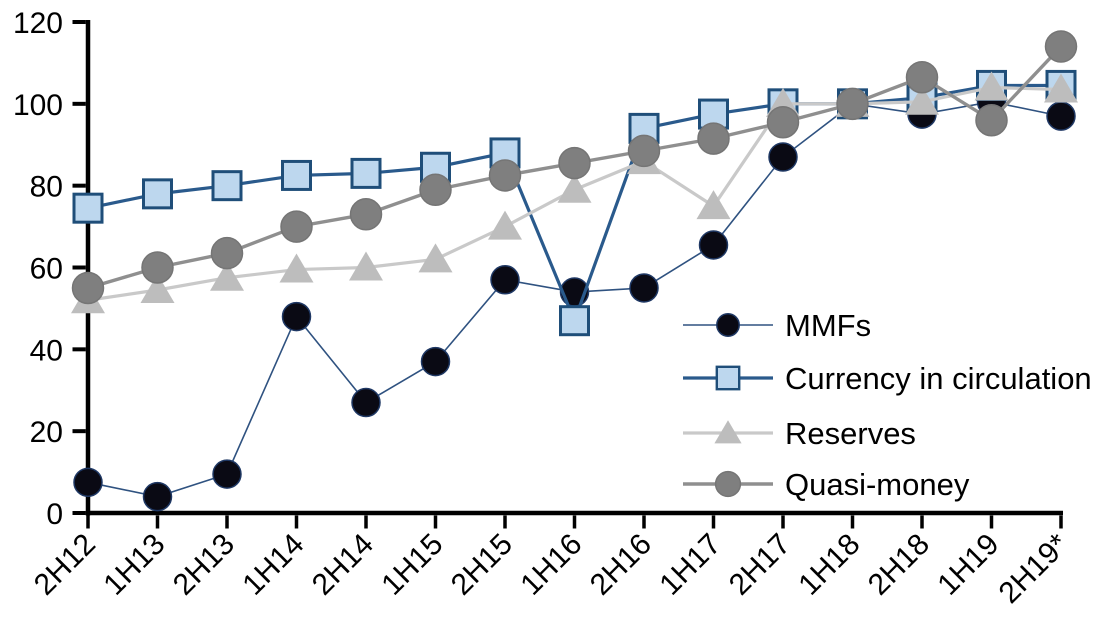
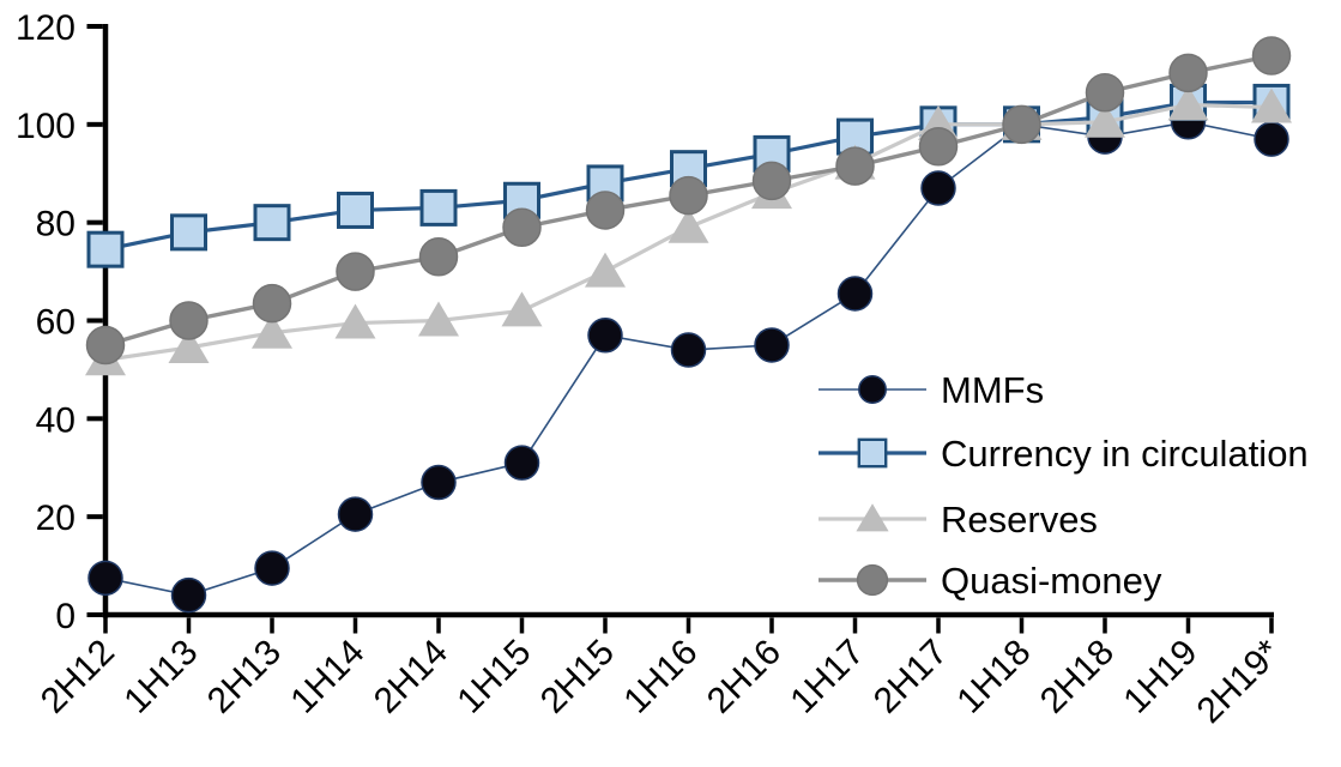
MMFs/1H14: 48 -> 20
MMFs/1H15: 37 -> 31
Currency in circulation/1H16: 47 -> 91
Reserves/1H17: 75 -> 92
Quasi-money/1H19: 96 -> 110
